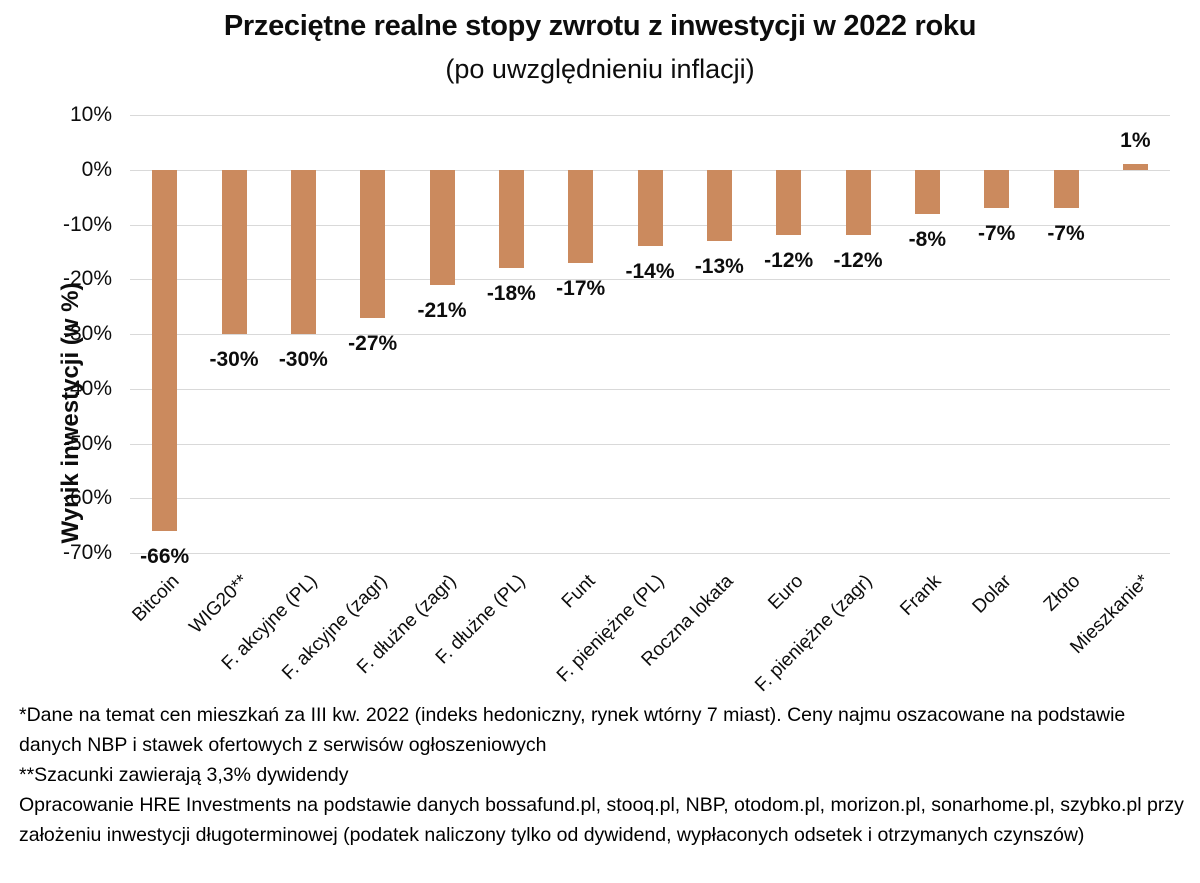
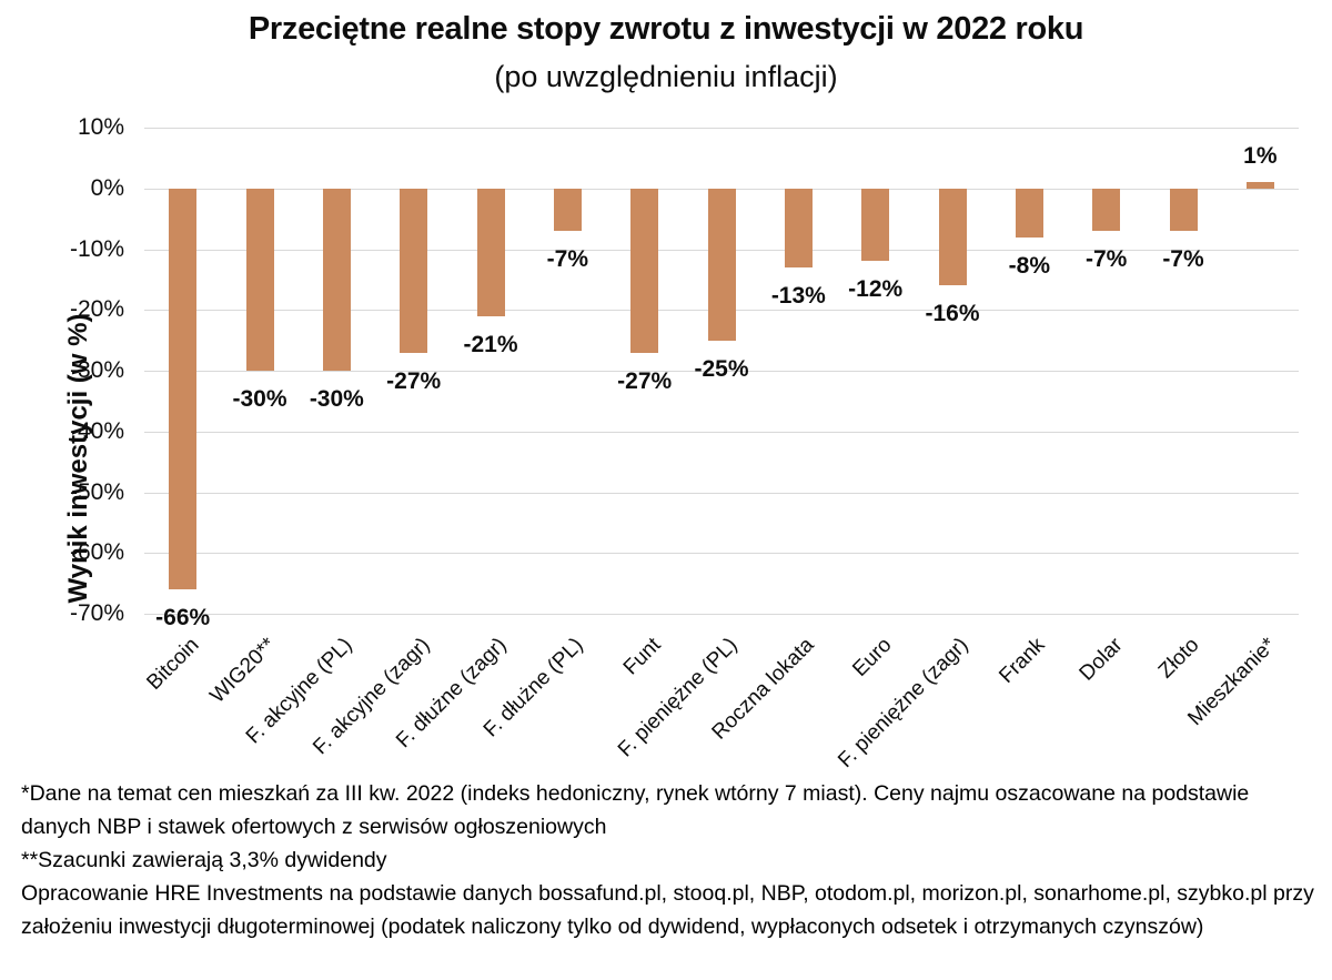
F. dłużne (PL): -18% -> -7%
Funt: -17% -> -27%
F. pieniężne (PL): -14% -> -25%
F. pieniężne (zagr): -12% -> -16%
